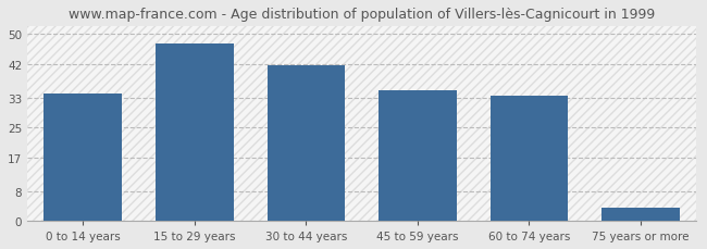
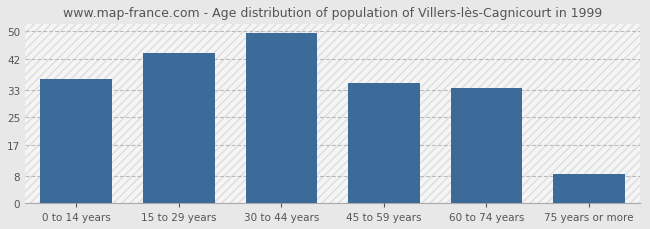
0 to 14 years: 34.0 -> 36.0
15 to 29 years: 47.5 -> 43.5
30 to 44 years: 41.5 -> 49.5
75 years or more: 3.5 -> 8.5
